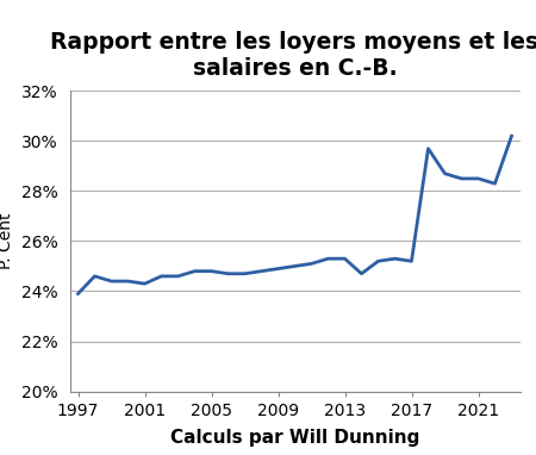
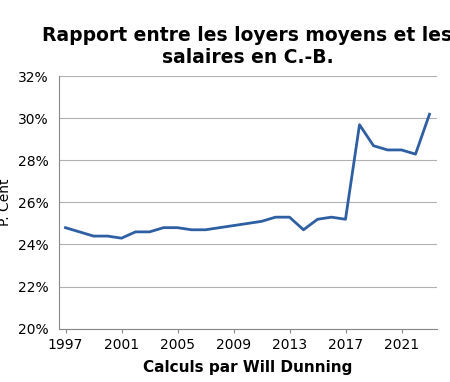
1997: 23.9% -> 24.8%
